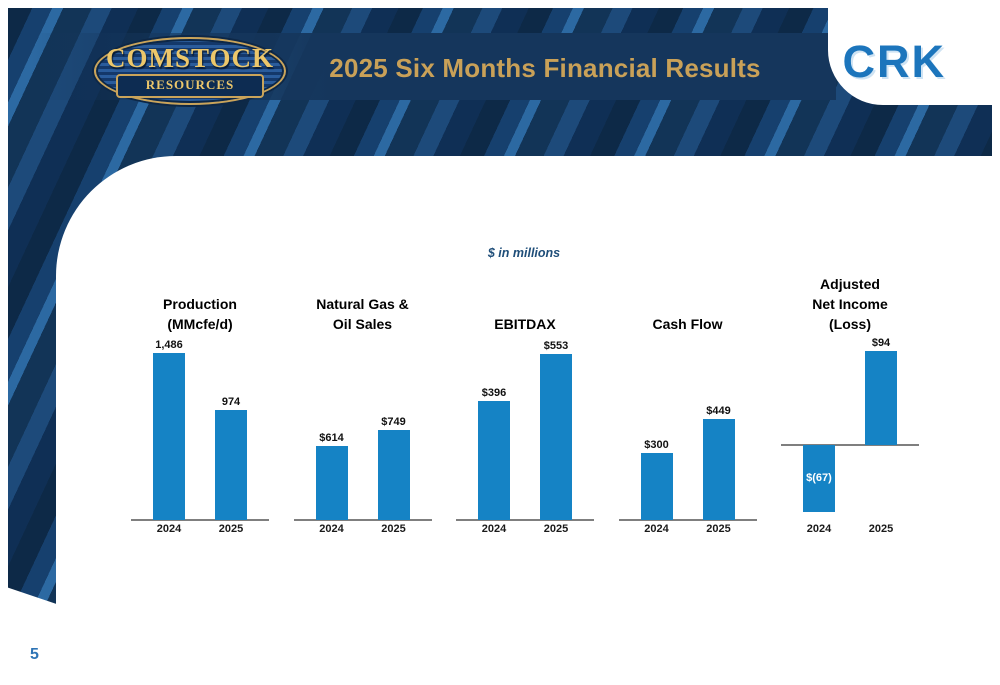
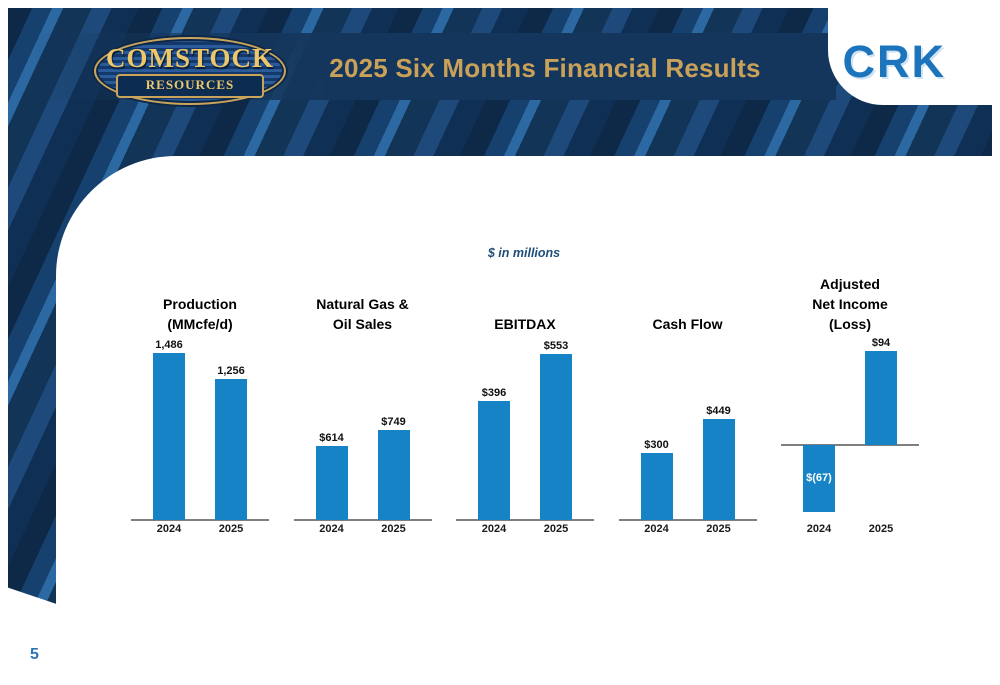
Production (MMcfe/d)/2025: 974 -> 1,256
